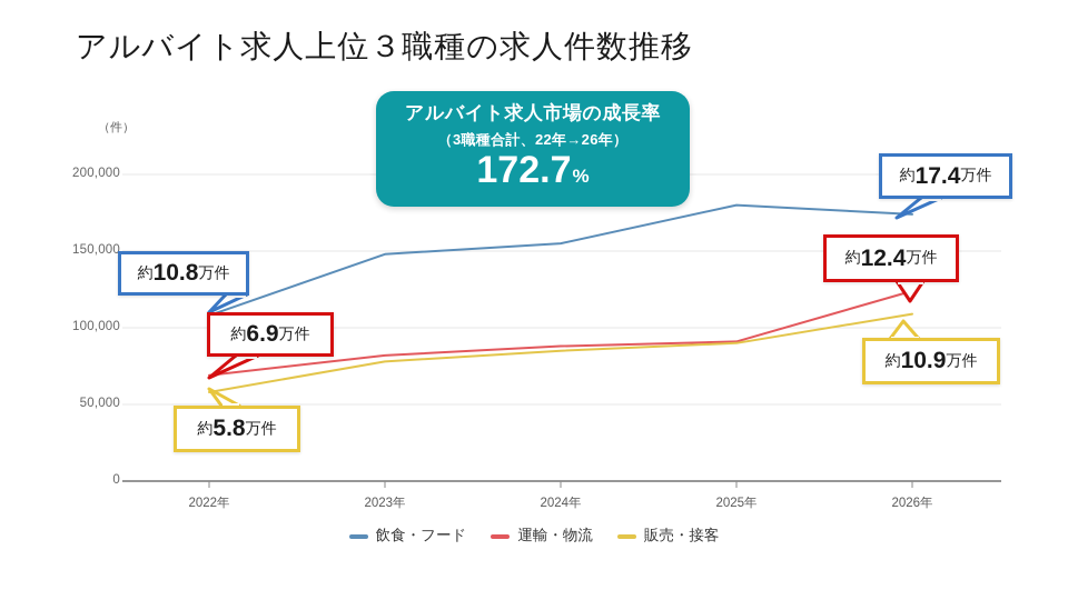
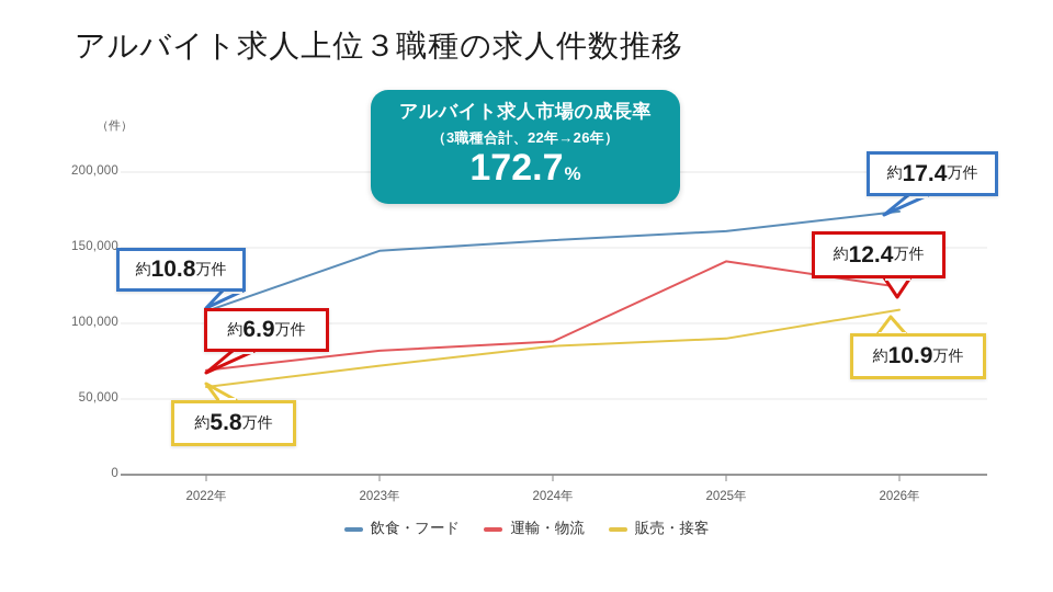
販売・接客/2023年: 78000 -> 72000
飲食・フード/2025年: 180000 -> 161000
運輸・物流/2025年: 91000 -> 141000
